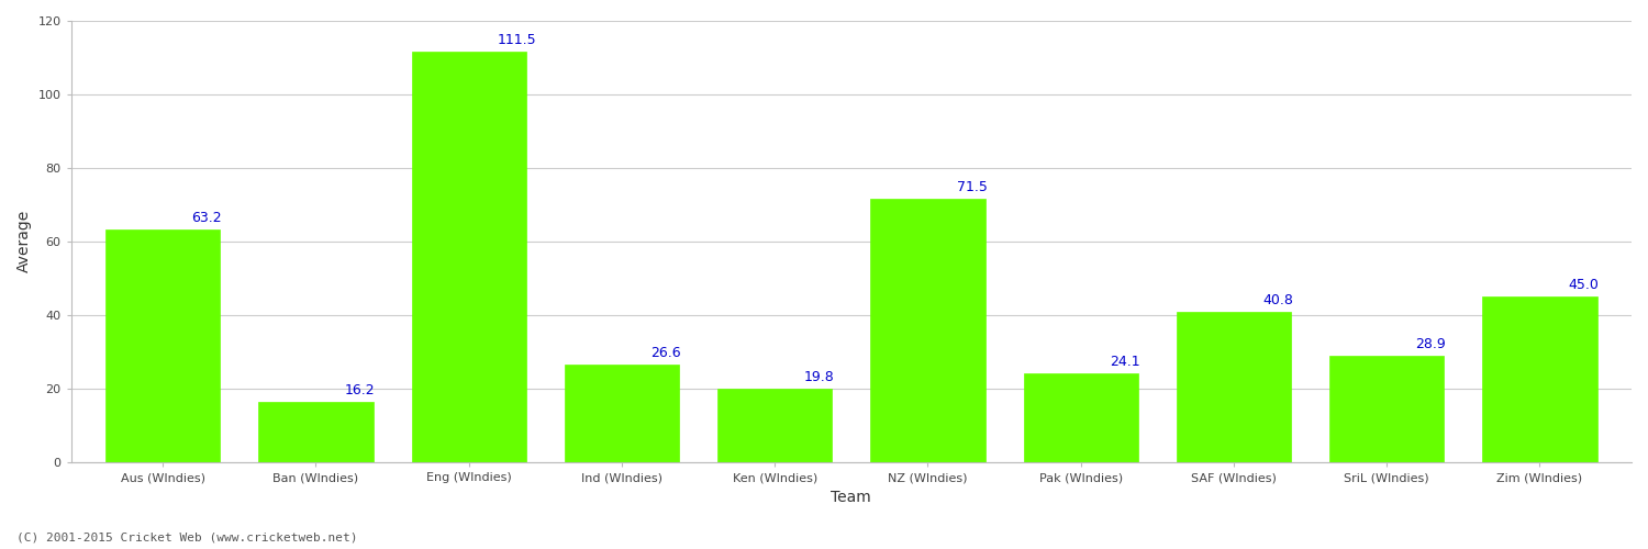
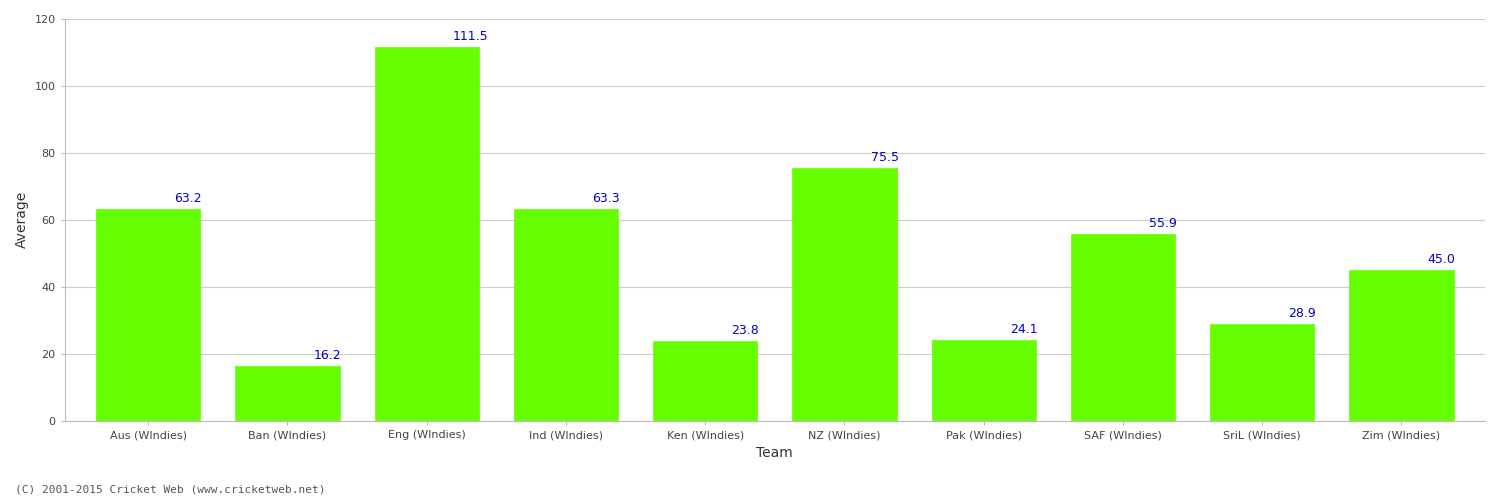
Ind (WIndies): 26.6 -> 63.3
Ken (WIndies): 19.8 -> 23.8
NZ (WIndies): 71.5 -> 75.5
SAF (WIndies): 40.8 -> 55.9
